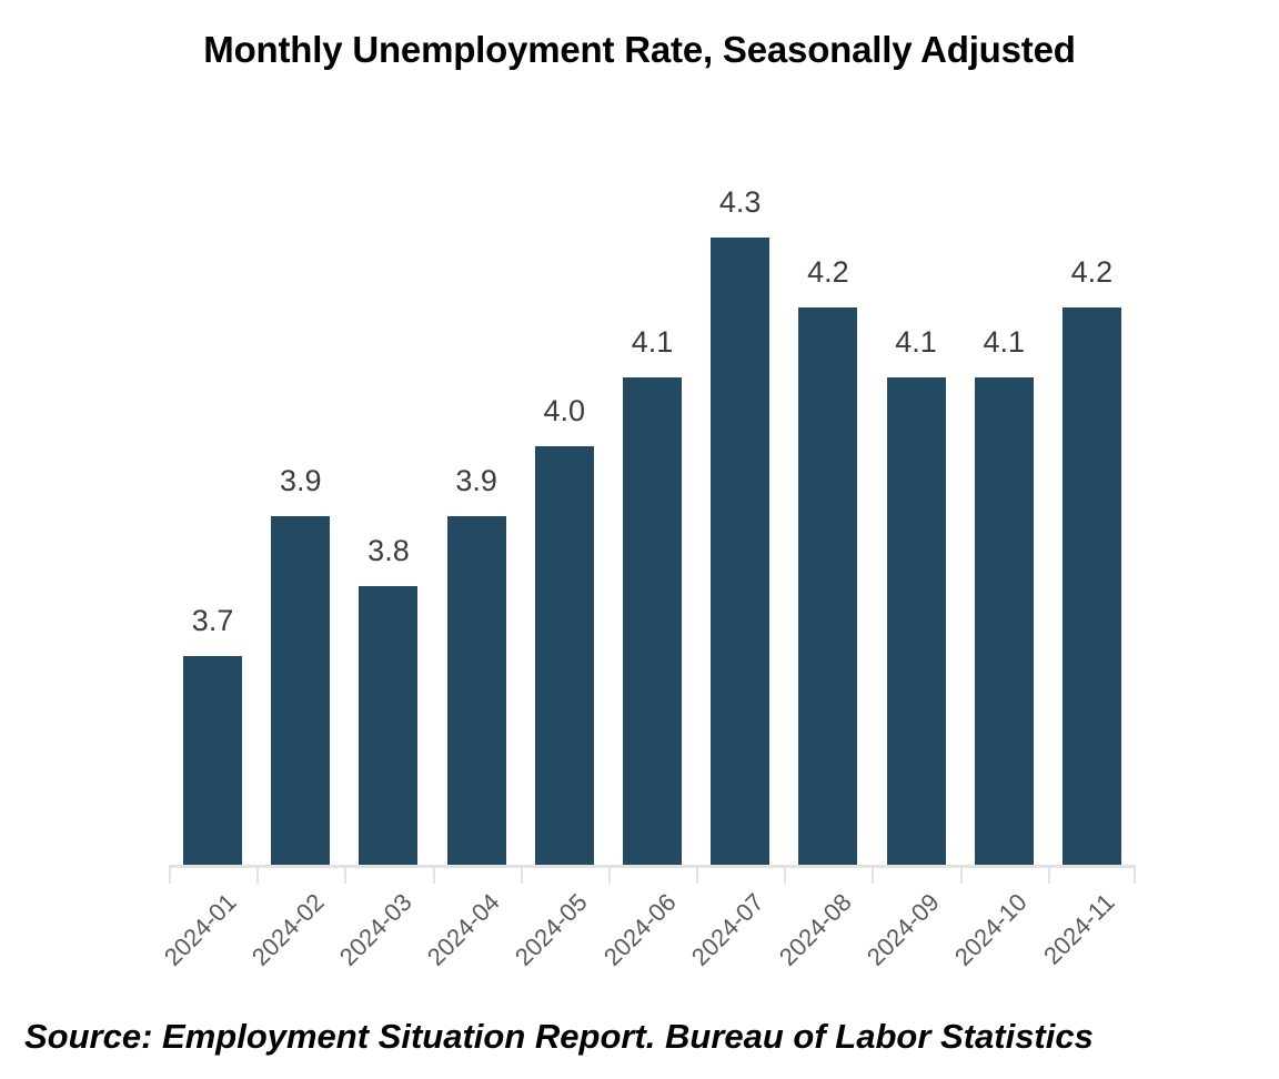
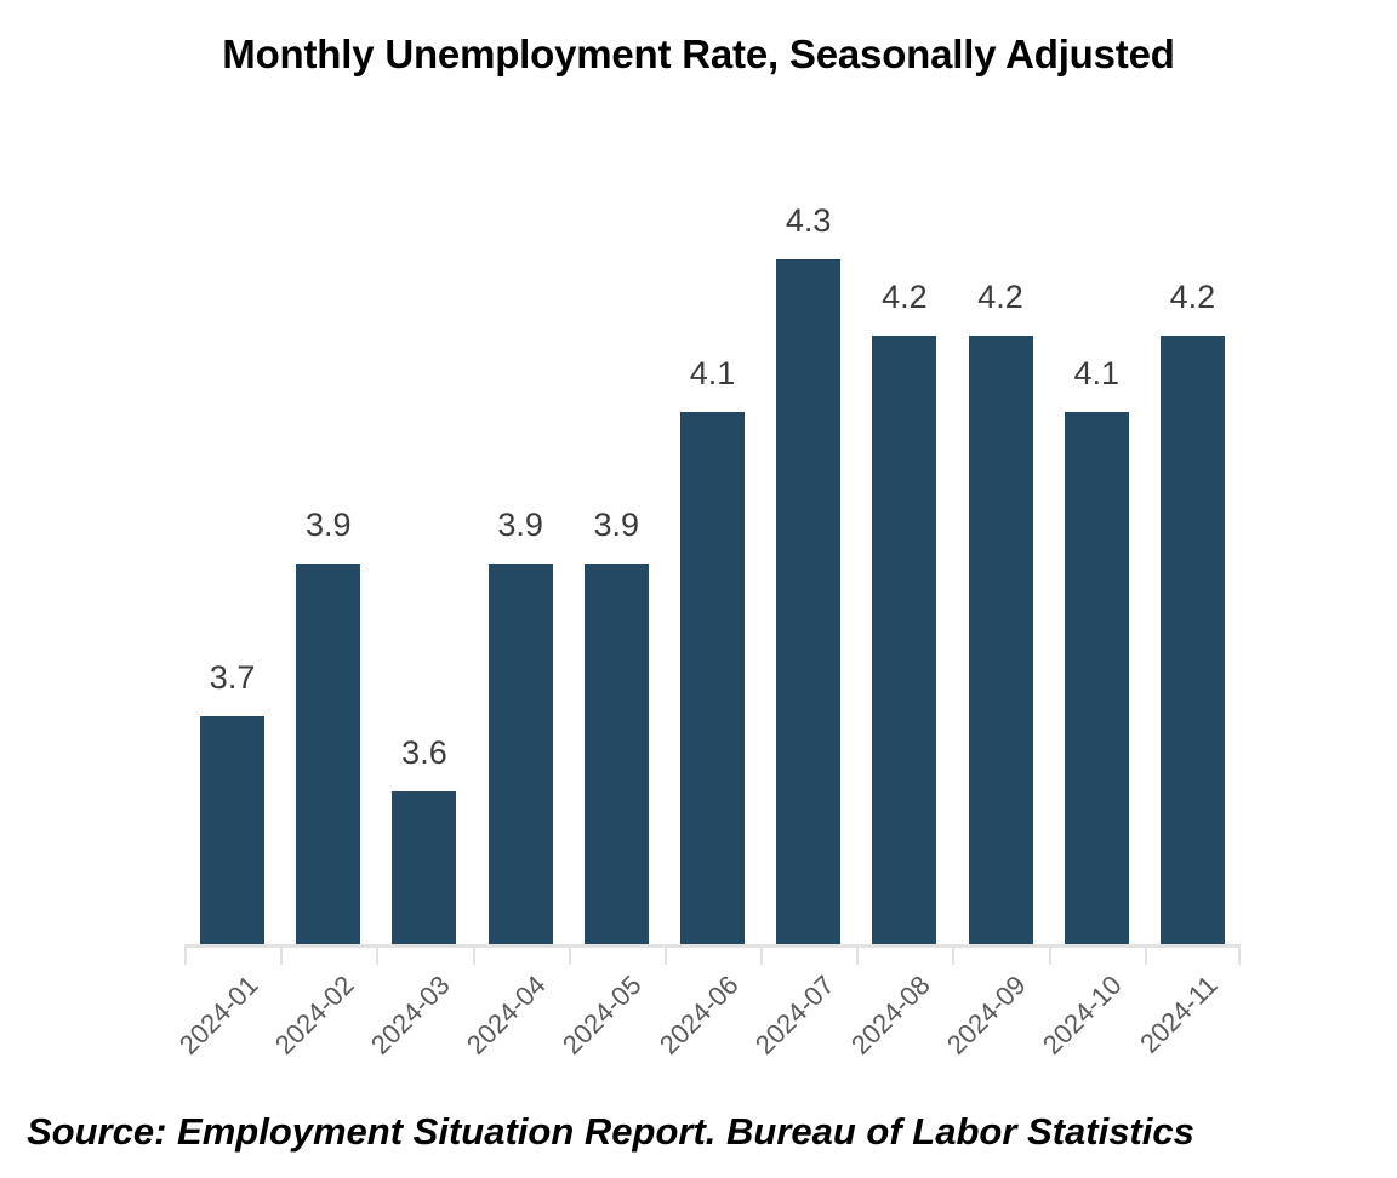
2024-03: 3.8 -> 3.6
2024-05: 4.0 -> 3.9
2024-09: 4.1 -> 4.2
